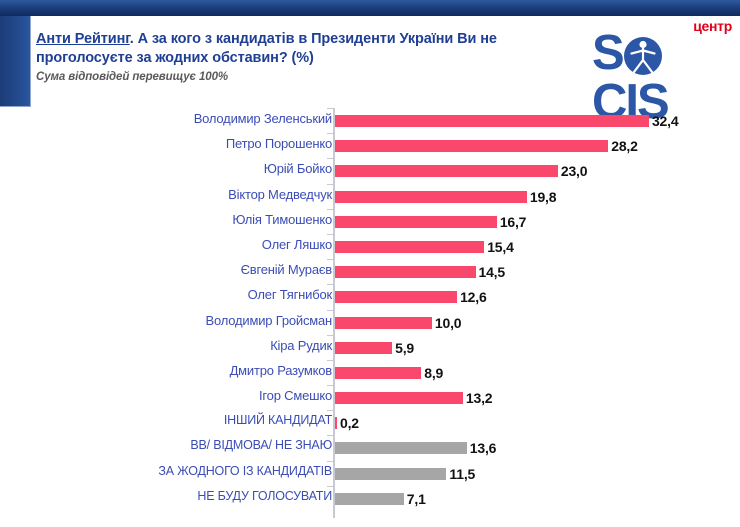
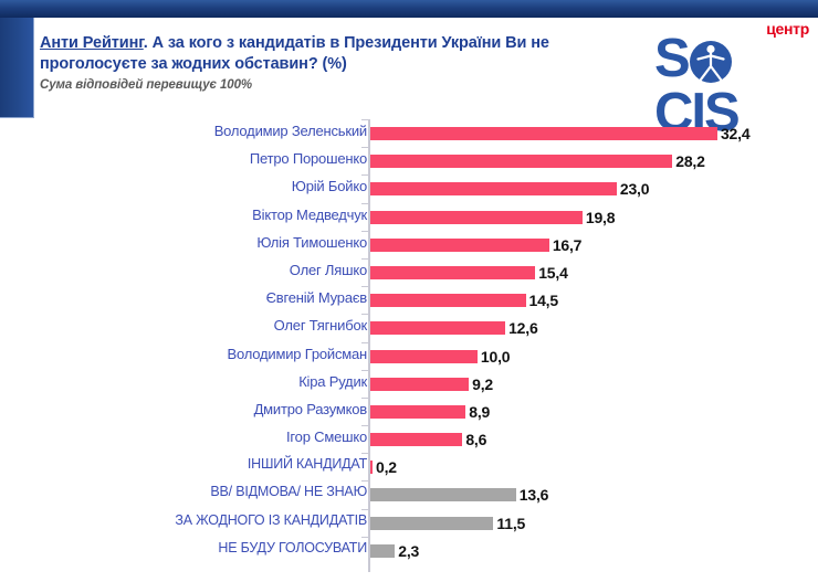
Кіра Рудик: 5,9 -> 9,2
Ігор Смешко: 13,2 -> 8,6
НЕ БУДУ ГОЛОСУВАТИ: 7,1 -> 2,3
